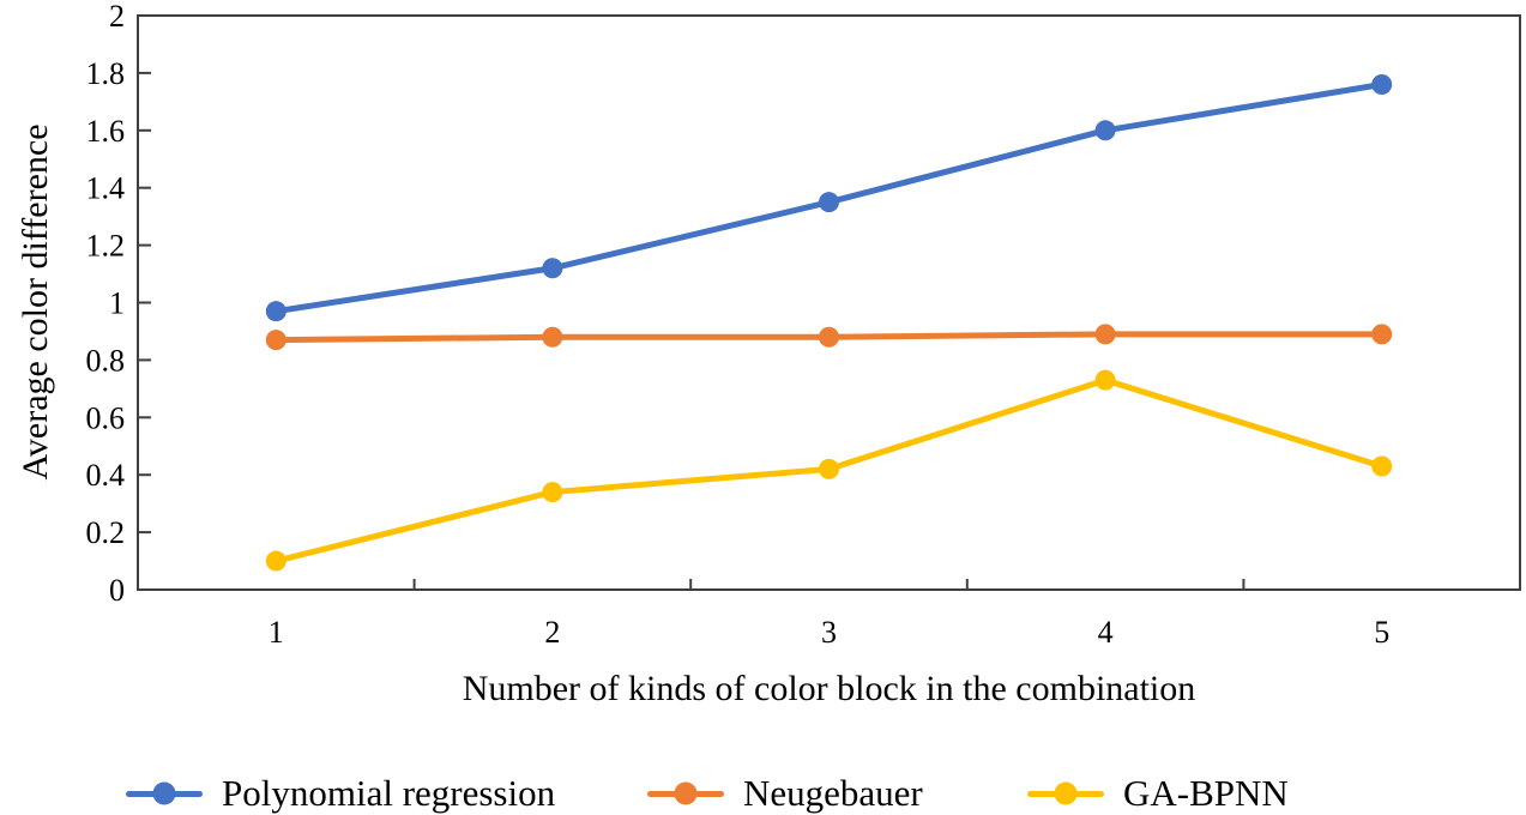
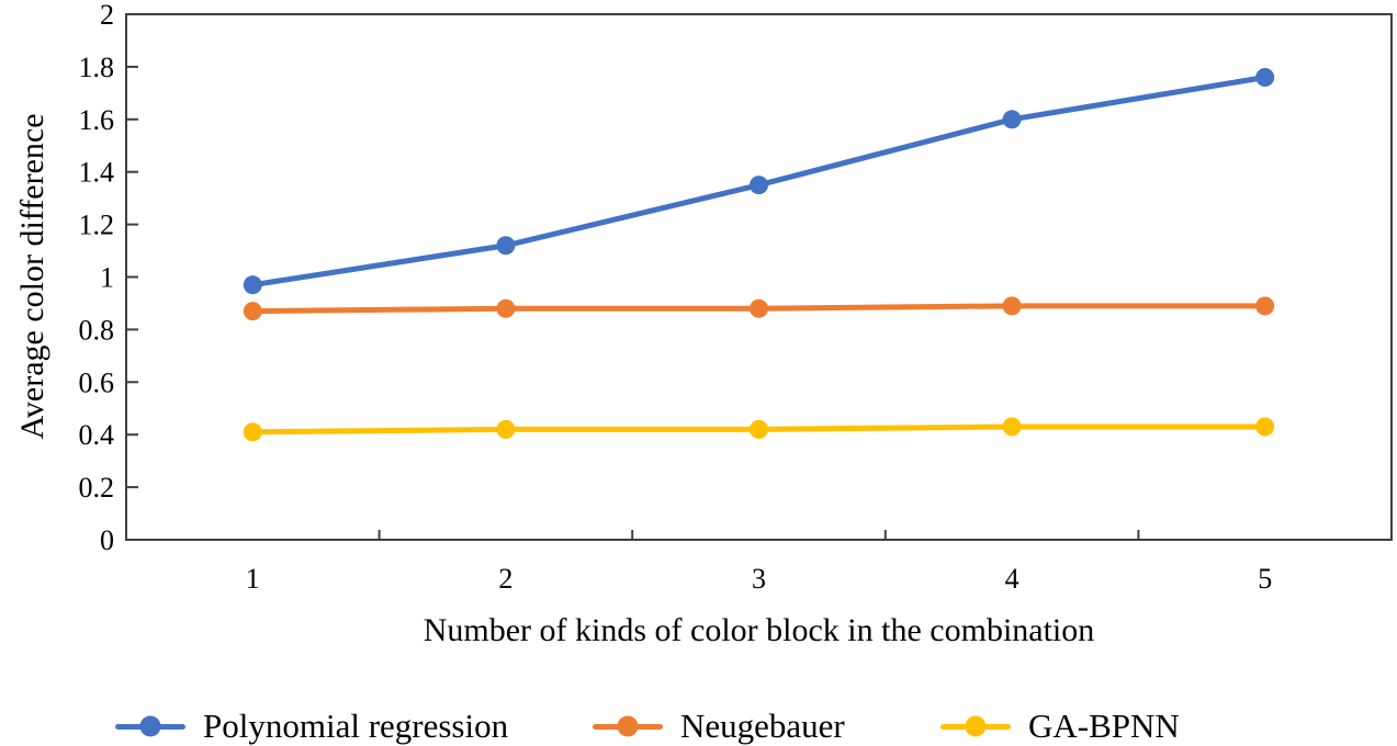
GA-BPNN/1: 0.10 -> 0.41
GA-BPNN/2: 0.34 -> 0.42
GA-BPNN/4: 0.73 -> 0.43
